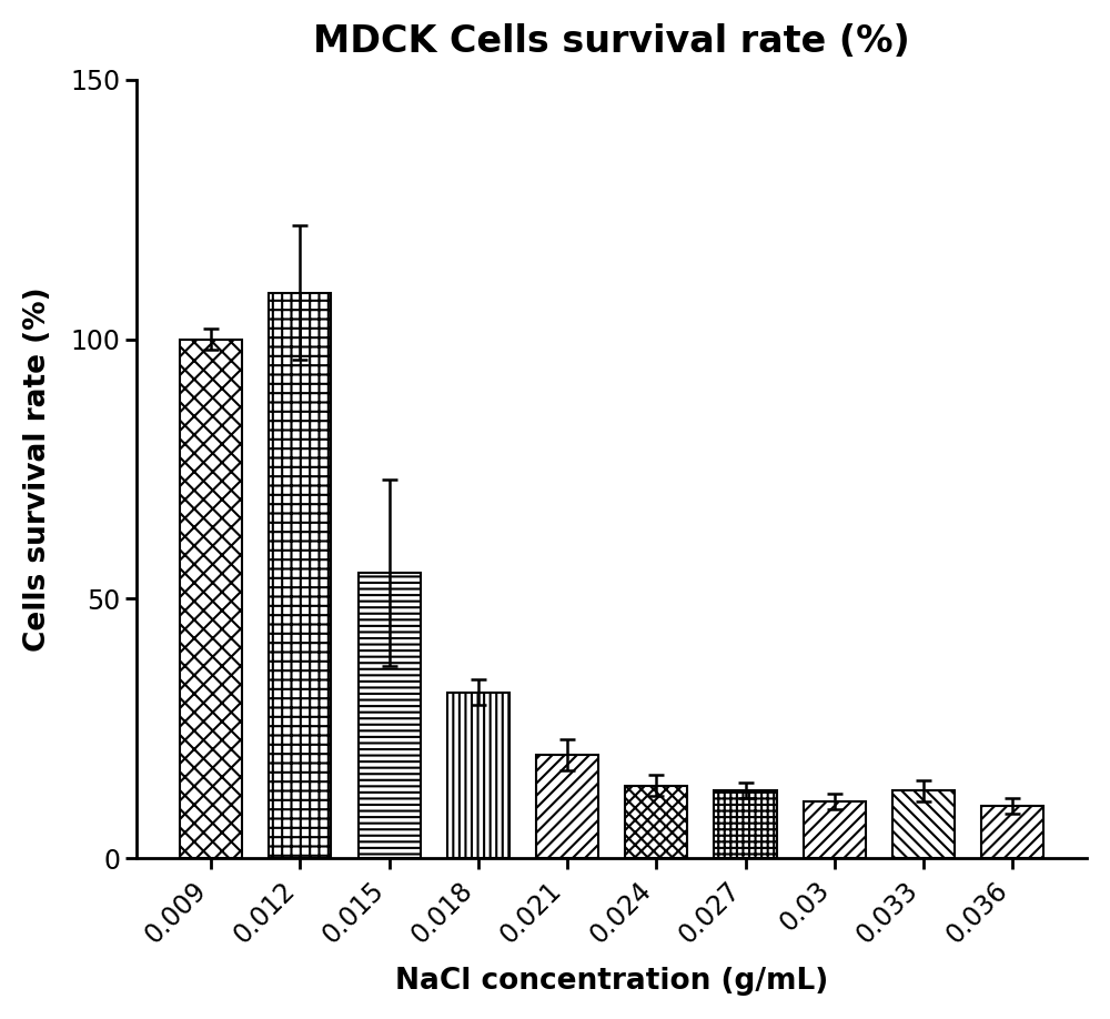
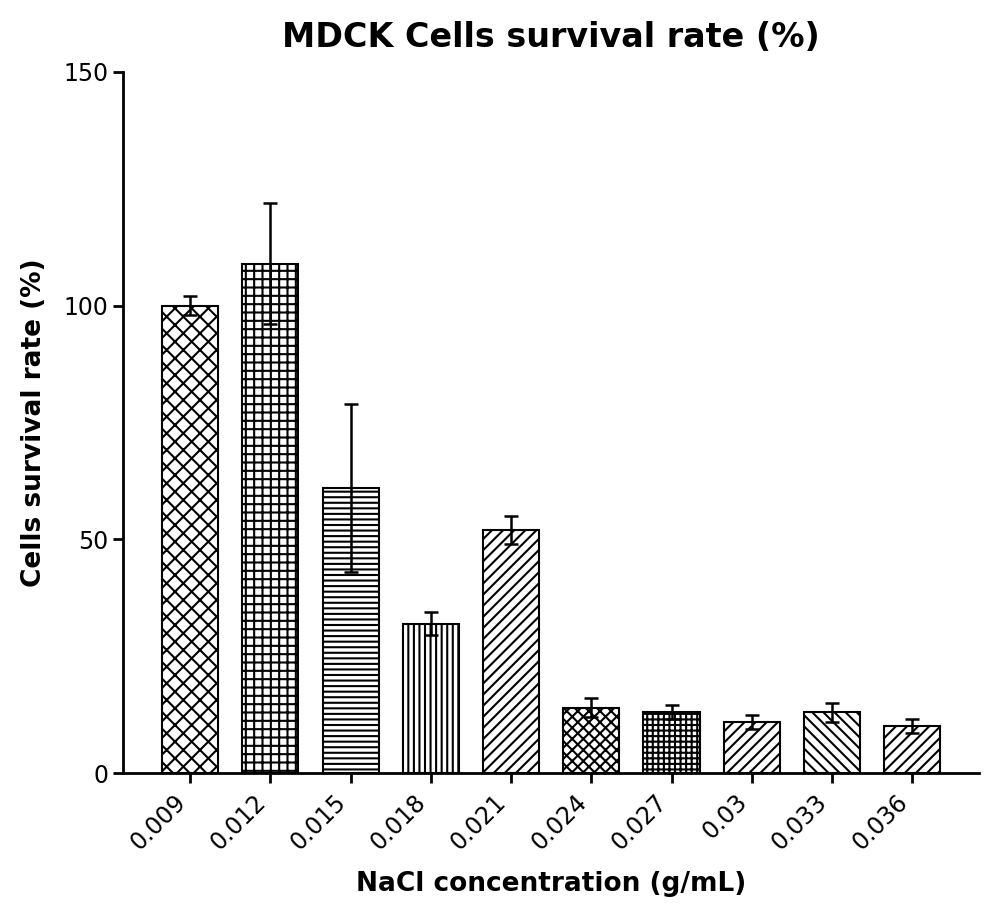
0.015: 55 -> 61
0.021: 20 -> 52
